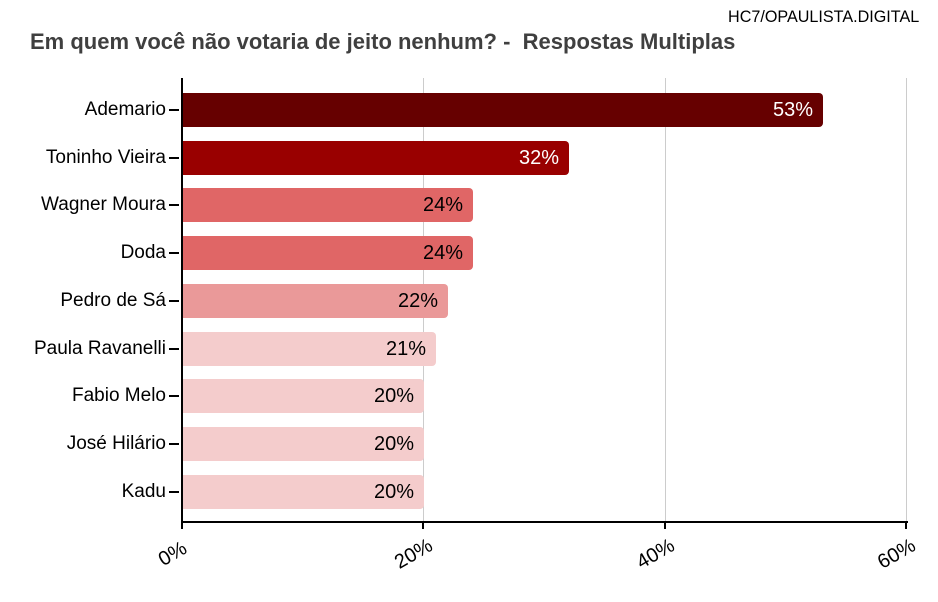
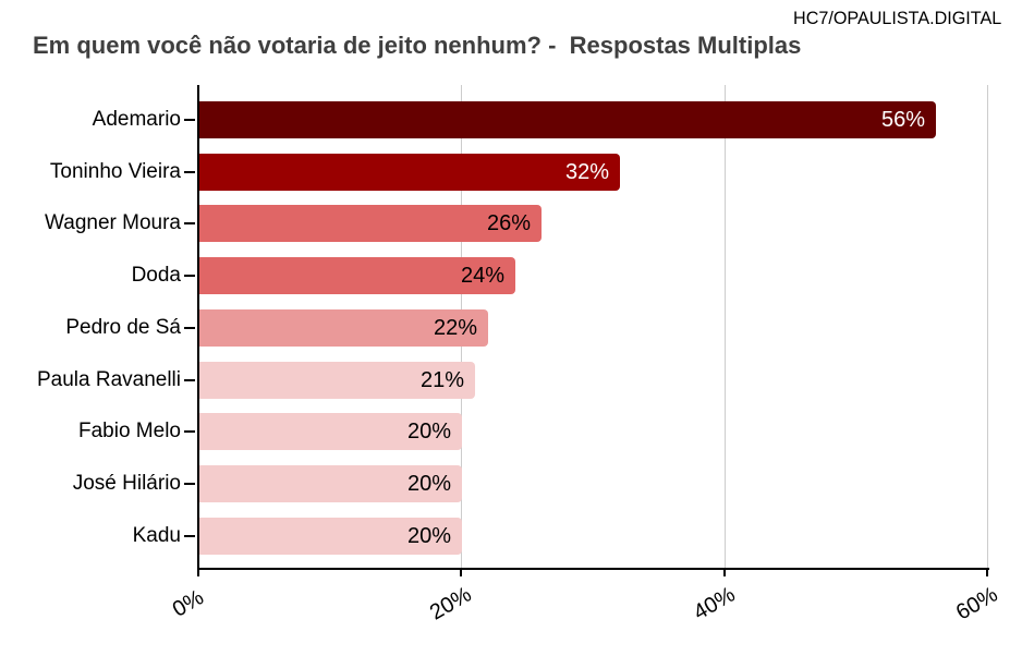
Ademario: 53% -> 56%
Wagner Moura: 24% -> 26%
